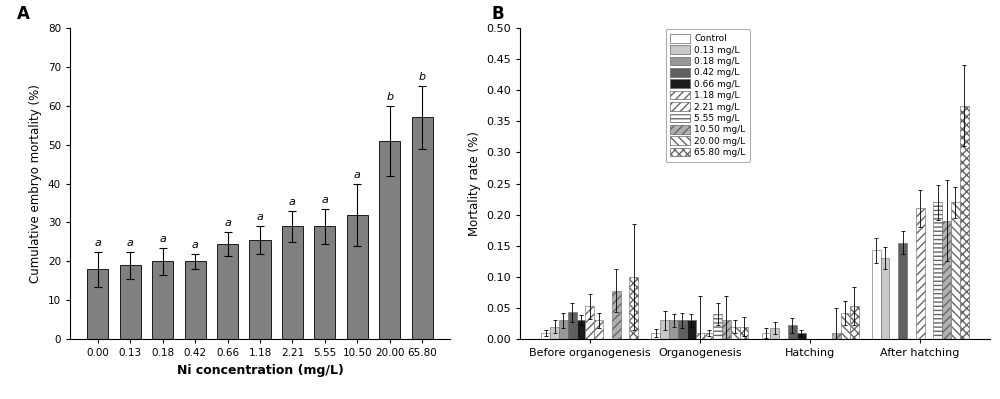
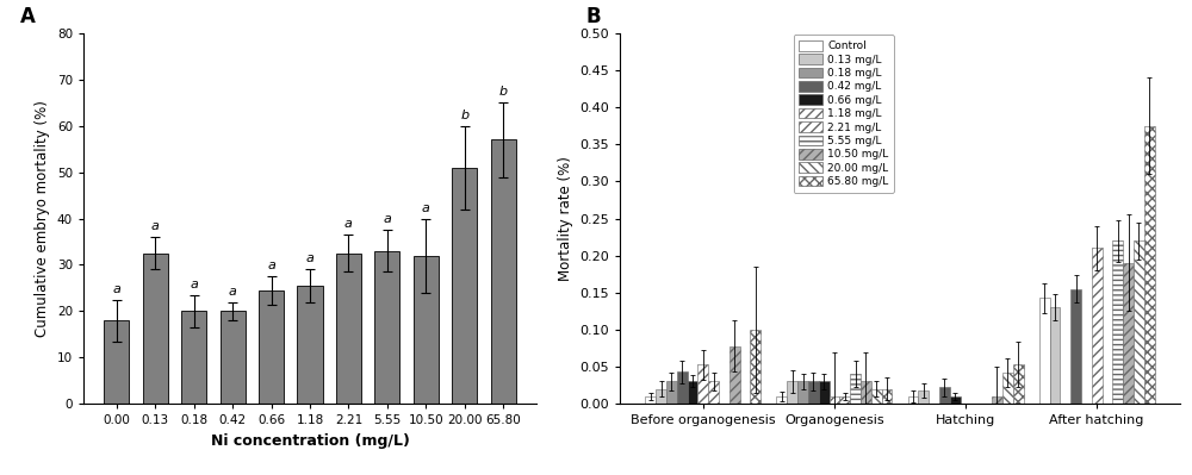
0.13: 19.0 -> 32.5
2.21: 29.0 -> 32.5
5.55: 29.0 -> 33.0
